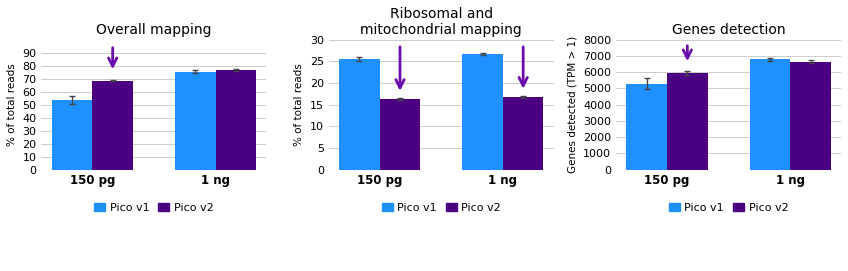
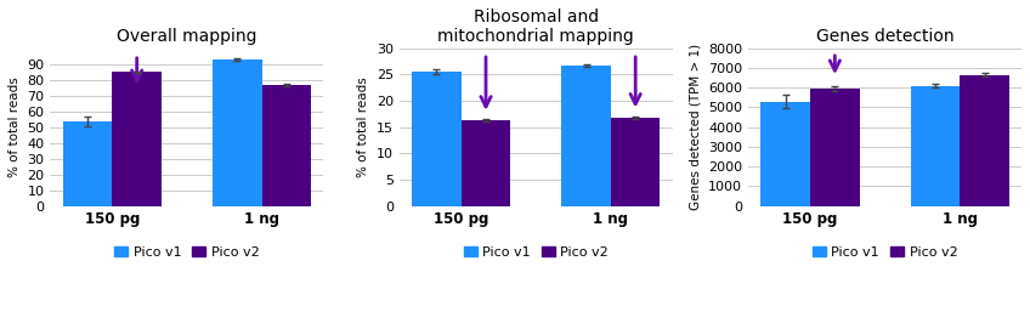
Overall mapping/Pico v2/150 pg: 68 -> 85
Overall mapping/Pico v1/1 ng: 76 -> 93
Genes detection/Pico v1/1 ng: 6800 -> 6100
